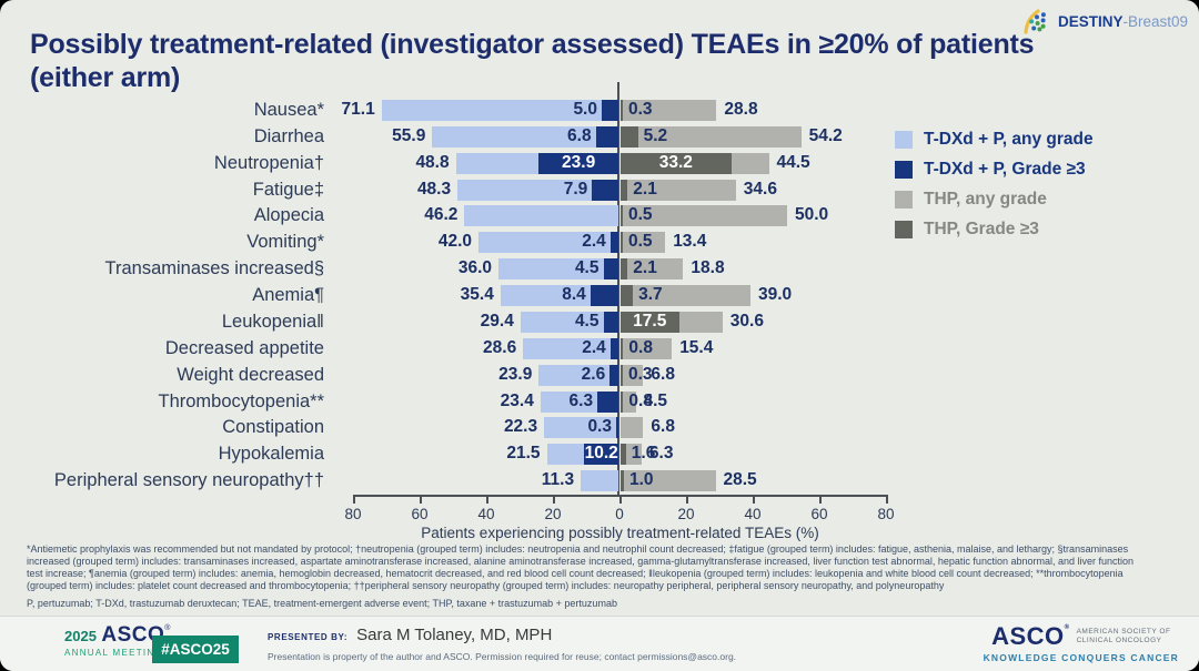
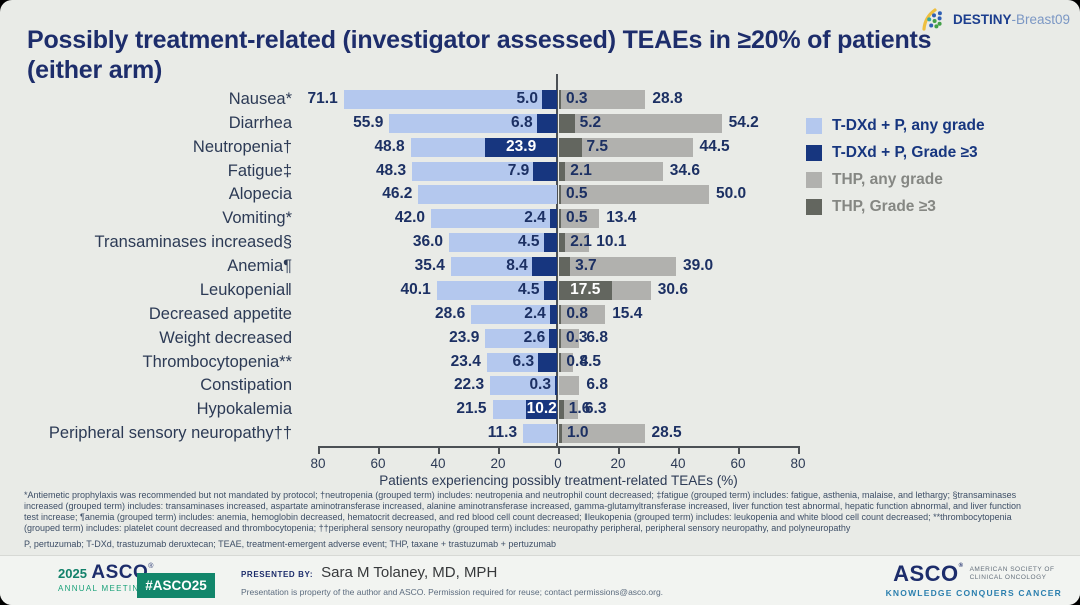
THP, Grade ≥3/Neutropenia†: 33.2 -> 7.5
THP, any grade/Transaminases increased§: 18.8 -> 10.1
T-DXd + P, any grade/Leukopenia‖: 29.4 -> 40.1
